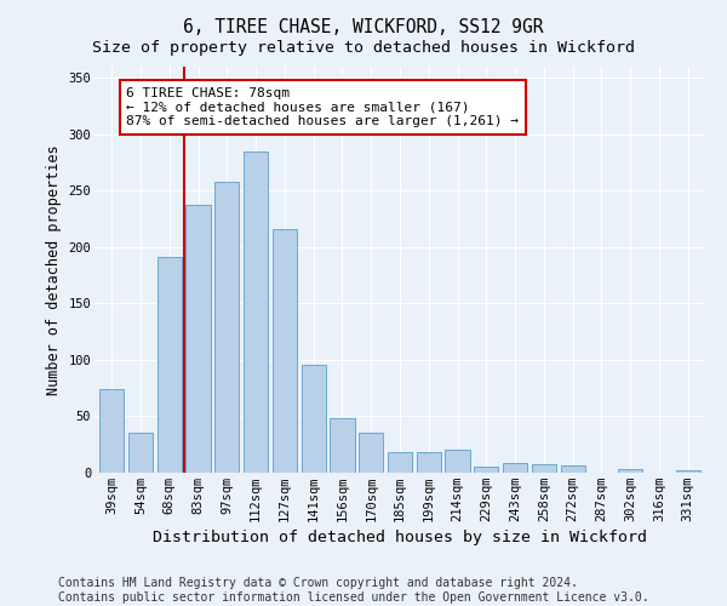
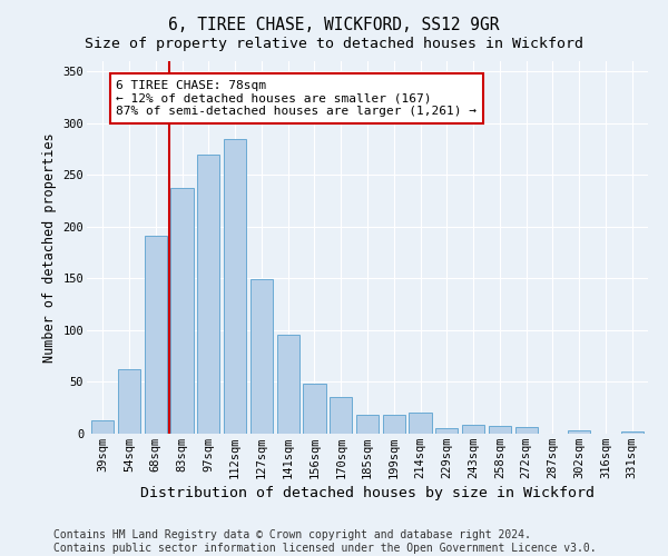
39sqm: 74 -> 13
54sqm: 36 -> 62
97sqm: 258 -> 270
127sqm: 216 -> 149
